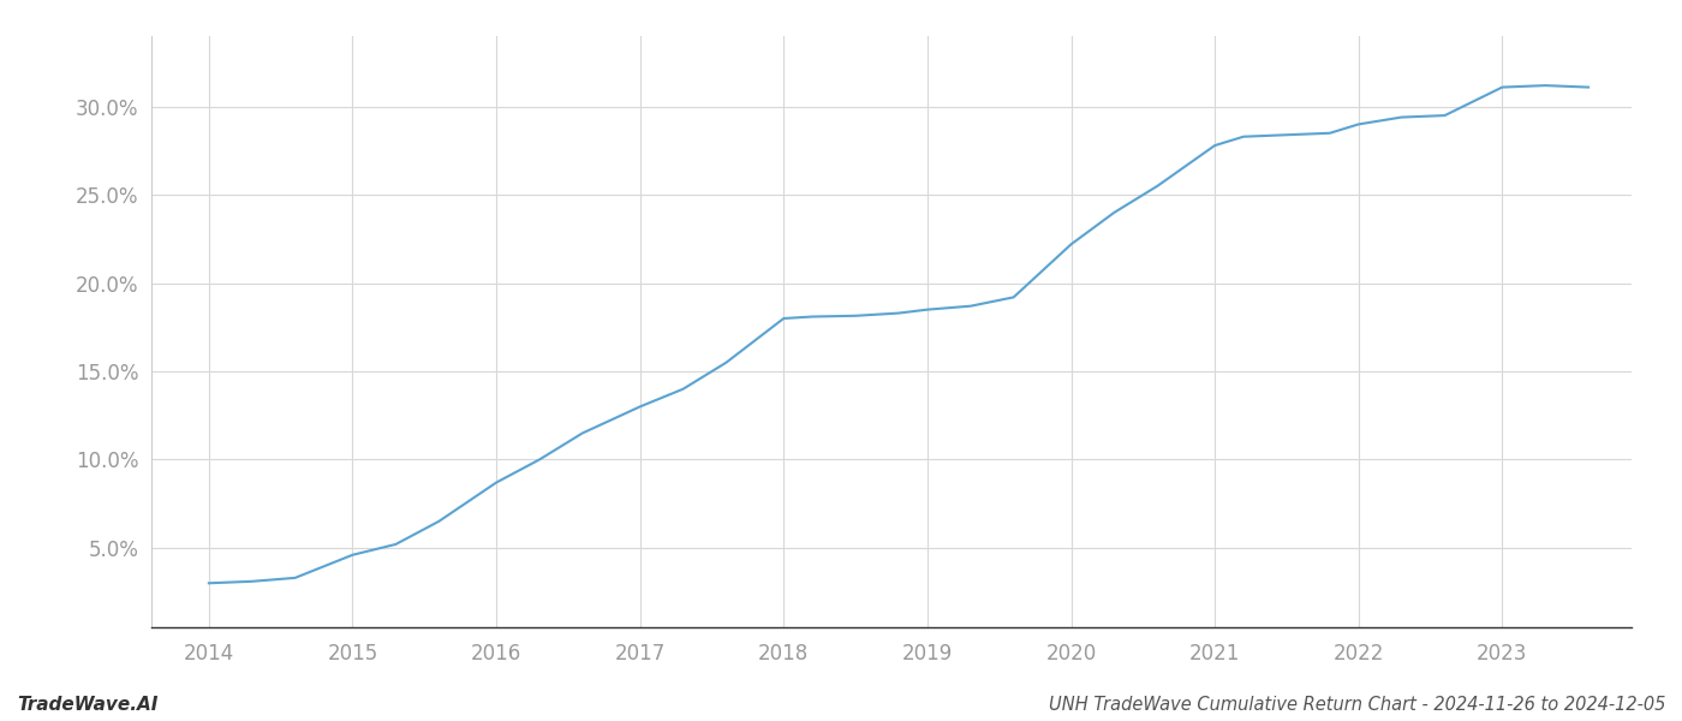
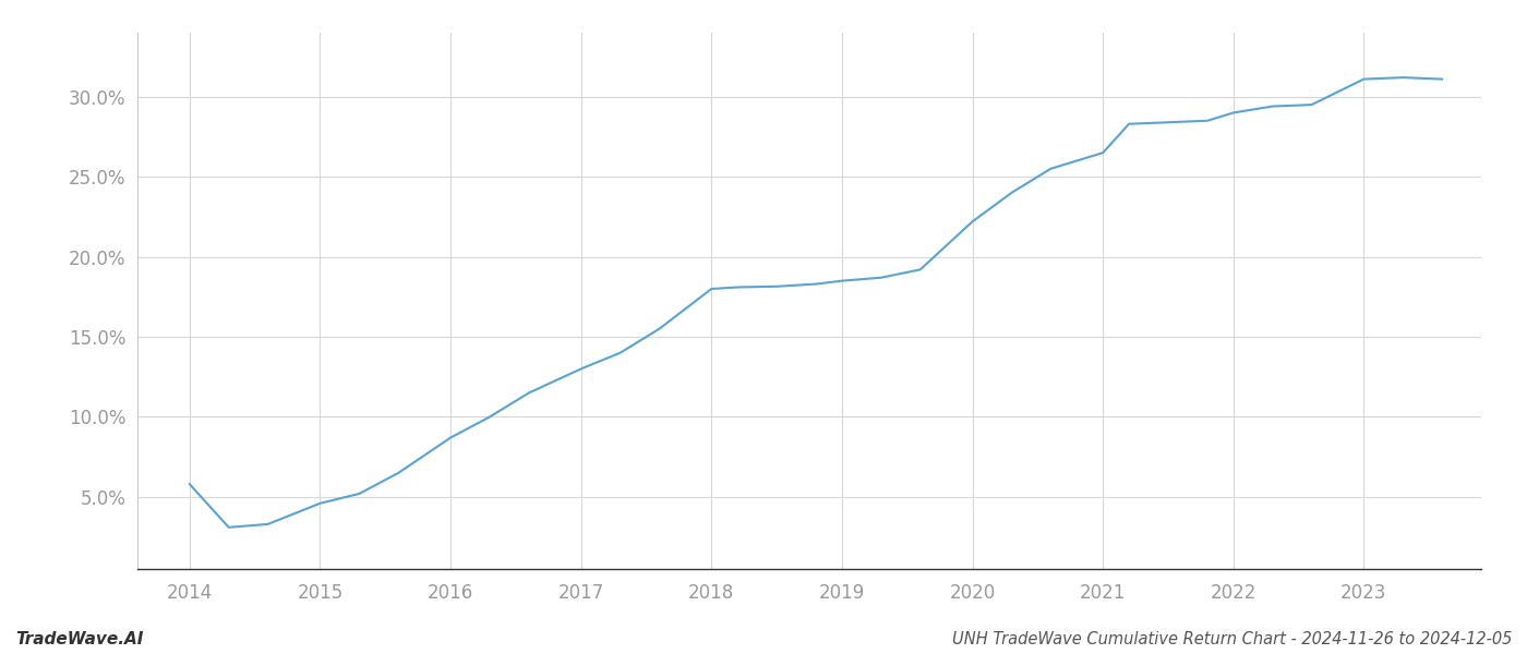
2014: 3.0% -> 5.8%
2021: 27.8% -> 26.5%
